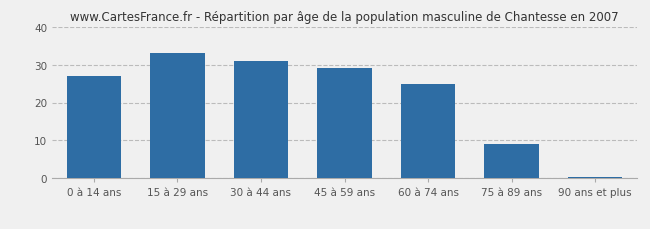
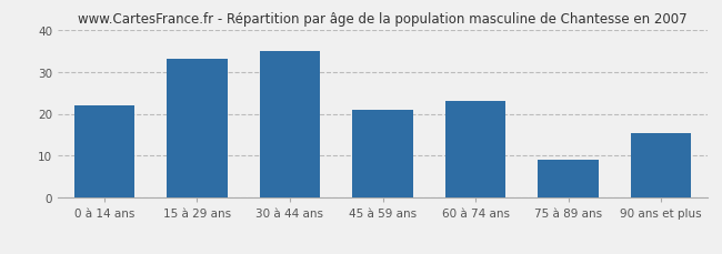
0 à 14 ans: 27.0 -> 22.0
30 à 44 ans: 31.0 -> 35.0
45 à 59 ans: 29.0 -> 21.0
60 à 74 ans: 25.0 -> 23.0
90 ans et plus: 0.4 -> 15.5
